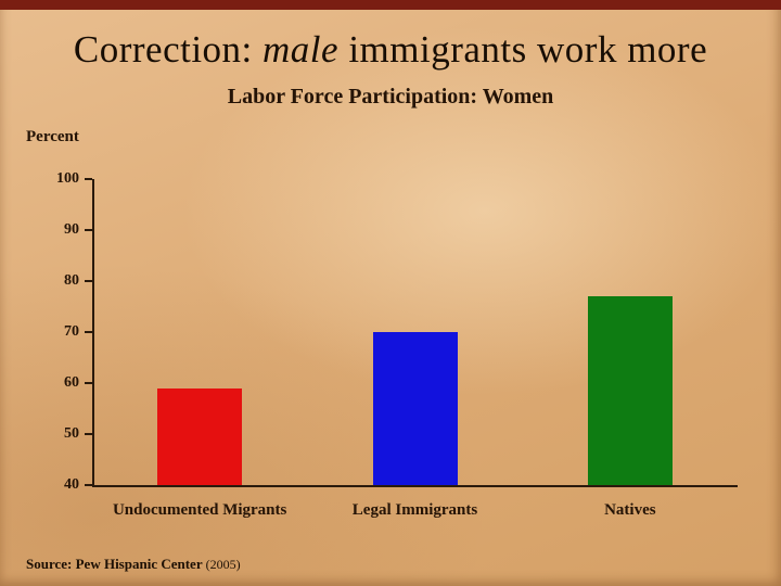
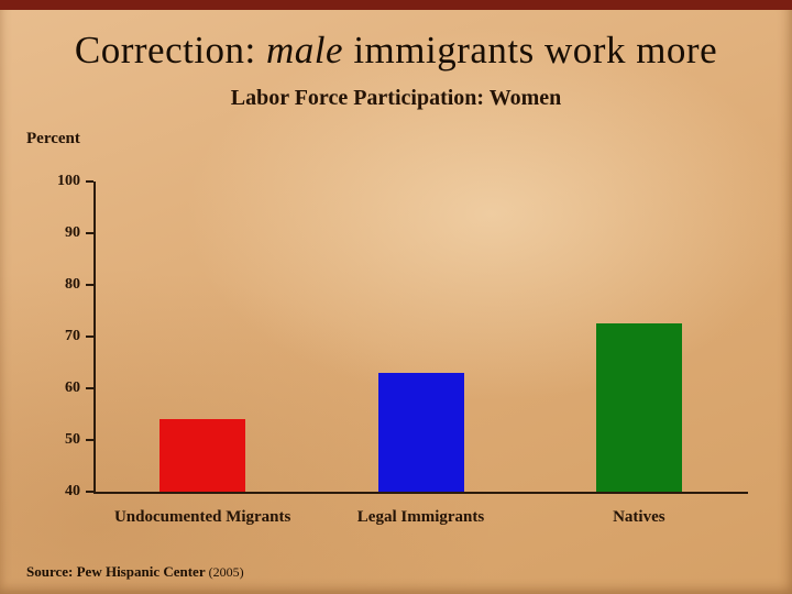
Undocumented Migrants: 59 -> 54
Legal Immigrants: 70 -> 63
Natives: 77 -> 72
